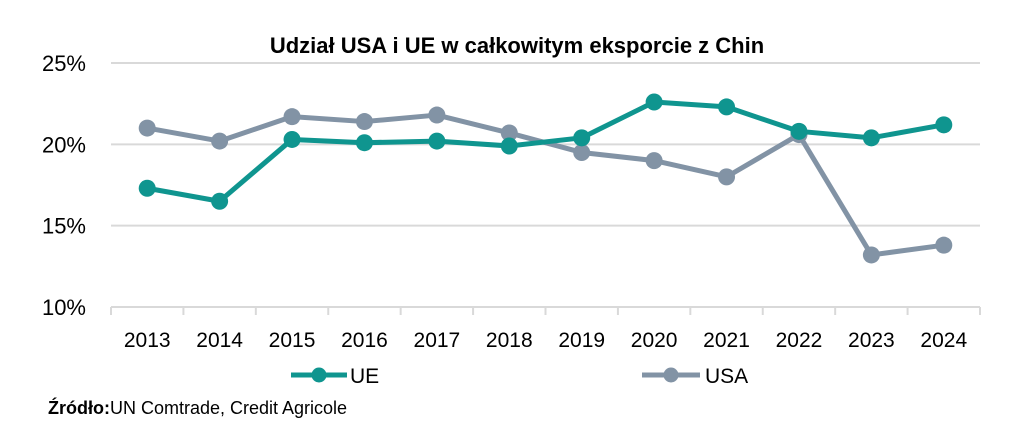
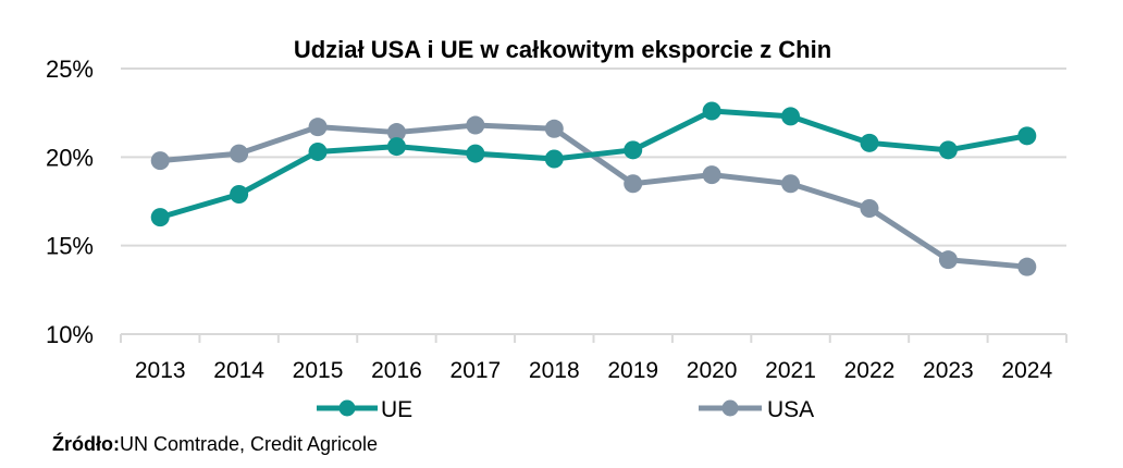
UE/2013: 17.3% -> 16.6%
USA/2013: 21.0% -> 19.8%
UE/2014: 16.5% -> 17.9%
UE/2016: 20.1% -> 20.6%
USA/2018: 20.7% -> 21.6%
USA/2019: 19.5% -> 18.5%
USA/2021: 18.0% -> 18.5%
USA/2022: 20.6% -> 17.1%
USA/2023: 13.2% -> 14.2%
